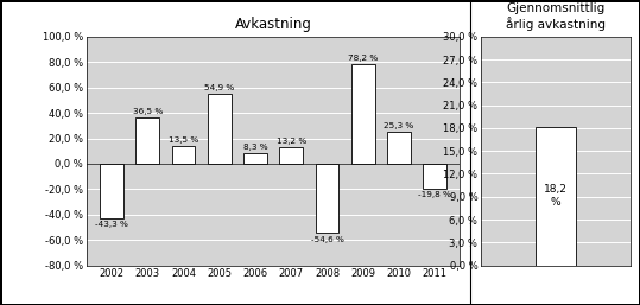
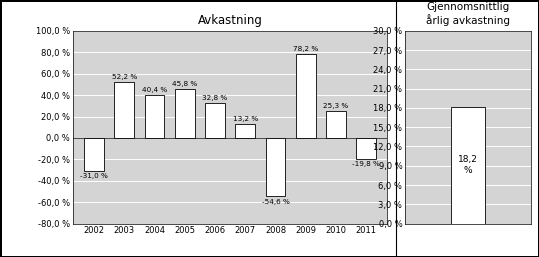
Avkastning/2002: -43,3 -> -31,0
Avkastning/2003: 36,5 -> 52,2
Avkastning/2004: 13,5 -> 40,4
Avkastning/2005: 54,9 -> 45,8
Avkastning/2006: 8,3 -> 32,8
